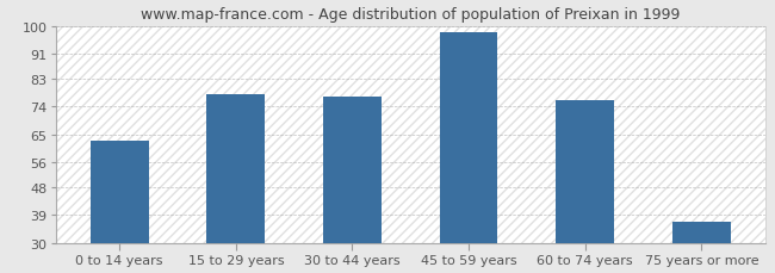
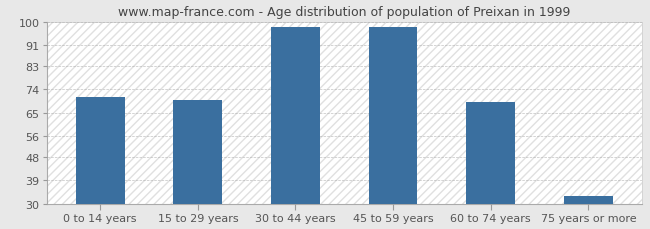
0 to 14 years: 63 -> 71
15 to 29 years: 78 -> 70
30 to 44 years: 77 -> 98
60 to 74 years: 76 -> 69
75 years or more: 37 -> 33
